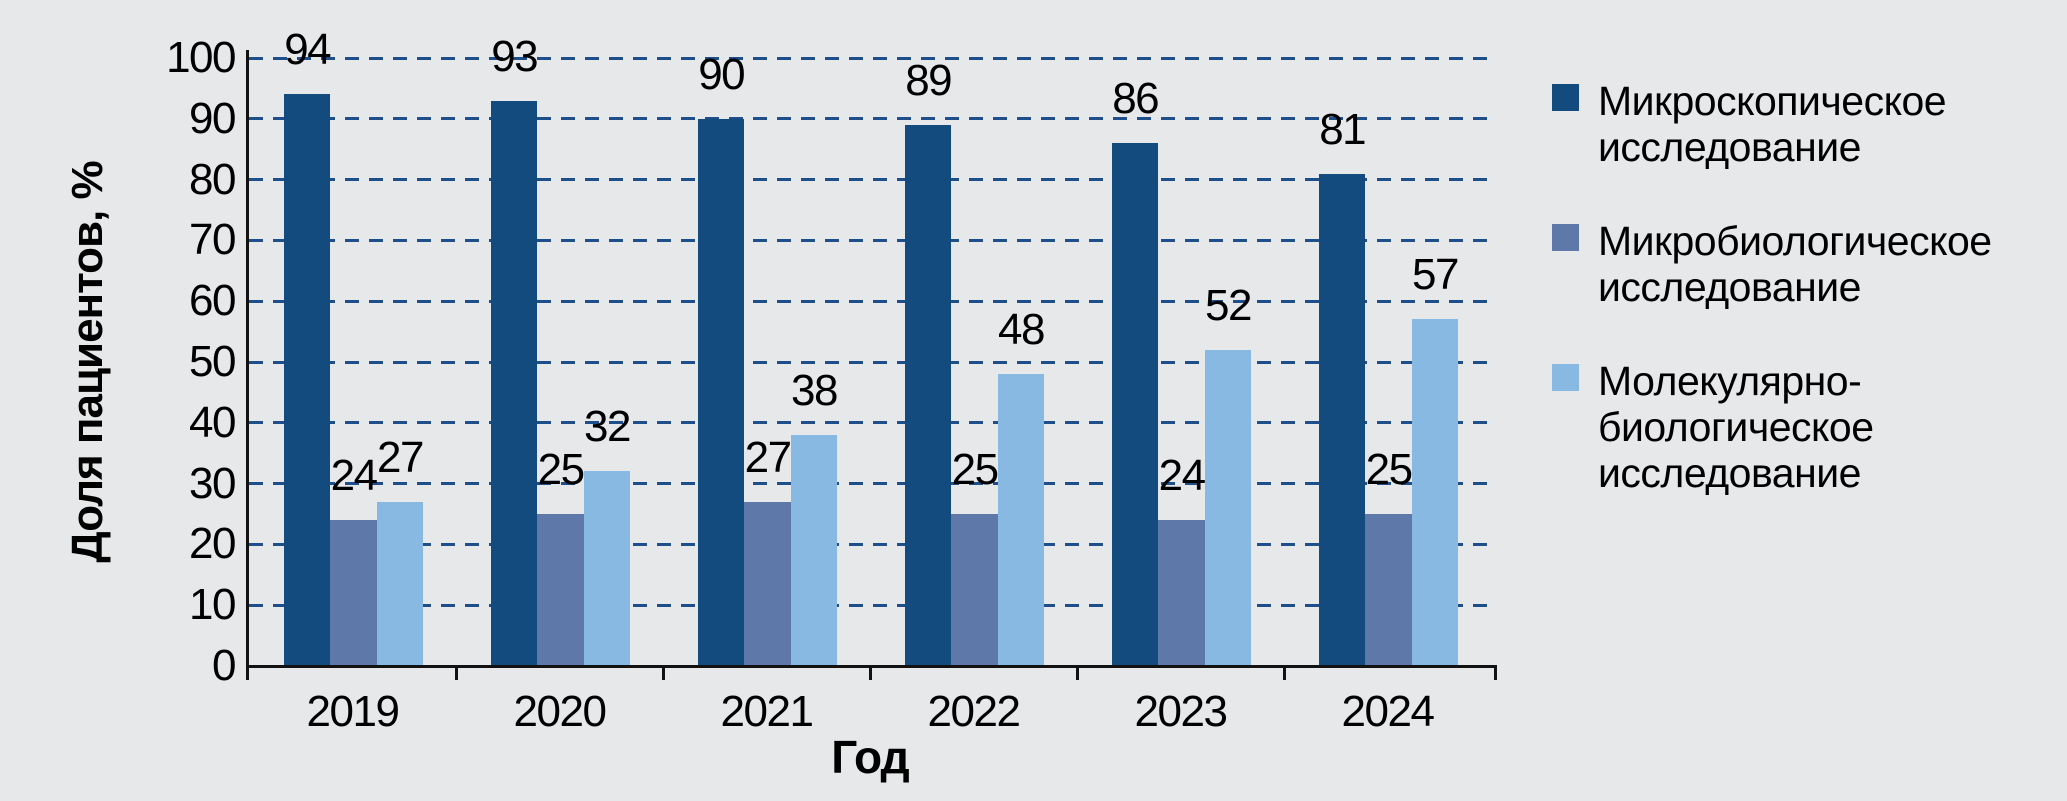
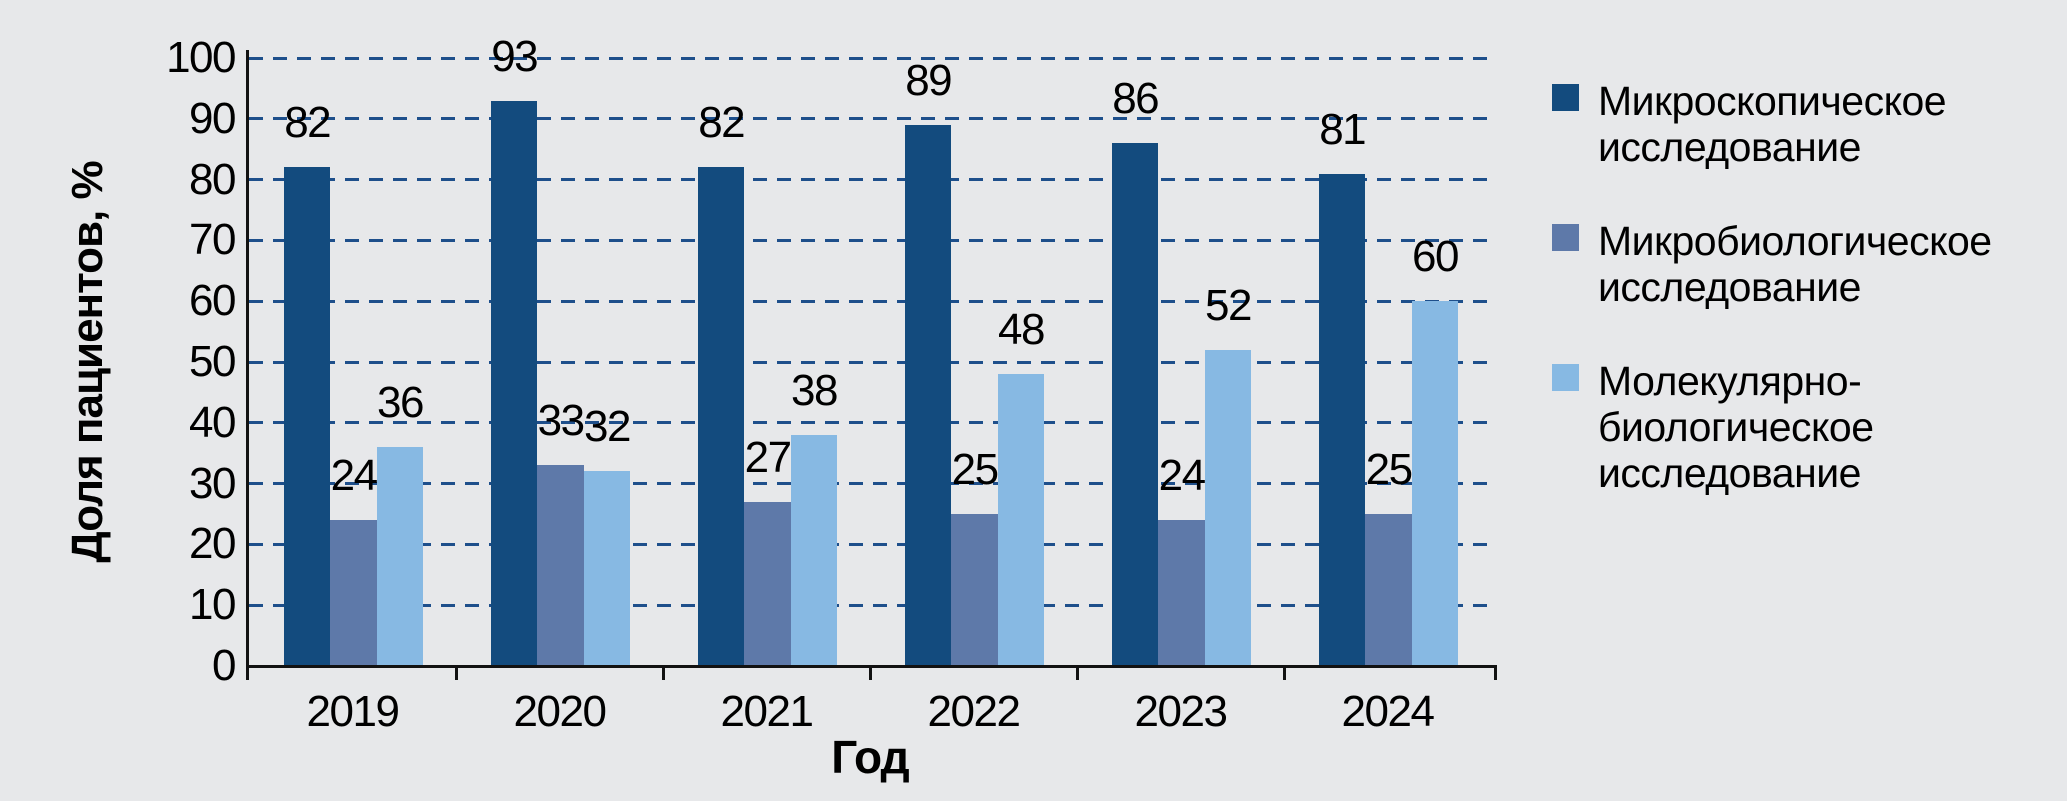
Микроскопическое исследование/2019: 94 -> 82
Молекулярно-биологическое исследование/2019: 27 -> 36
Микробиологическое исследование/2020: 25 -> 33
Микроскопическое исследование/2021: 90 -> 82
Молекулярно-биологическое исследование/2024: 57 -> 60
